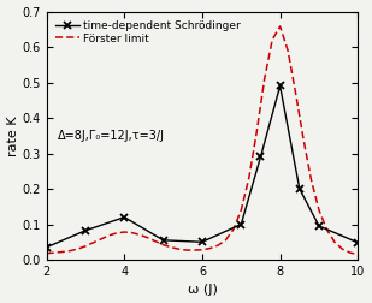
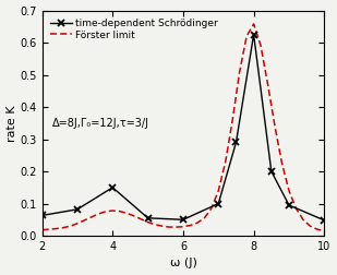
time-dependent Schrödinger/2: 0.035 -> 0.063
time-dependent Schrödinger/4: 0.120 -> 0.150
time-dependent Schrödinger/8: 0.490 -> 0.625
